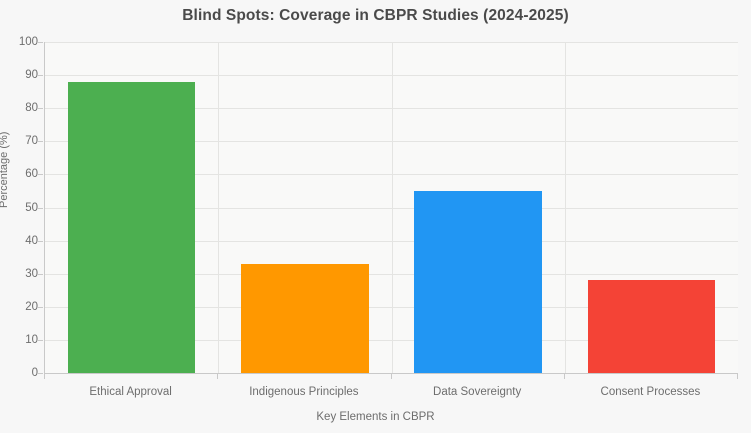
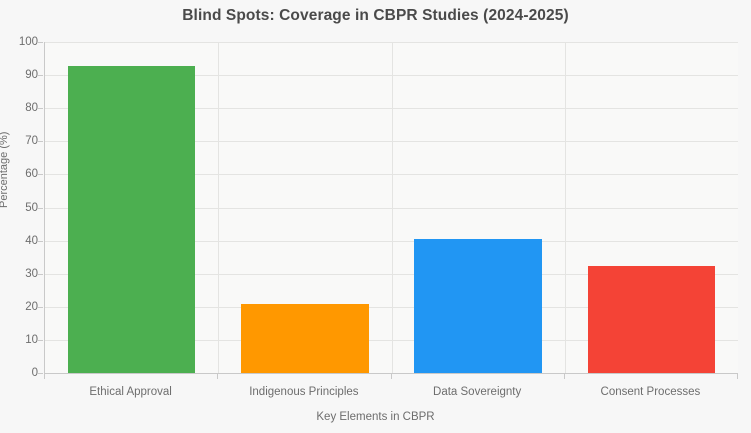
Ethical Approval: 88 -> 93
Indigenous Principles: 33 -> 21
Data Sovereignty: 55 -> 41
Consent Processes: 28 -> 32
